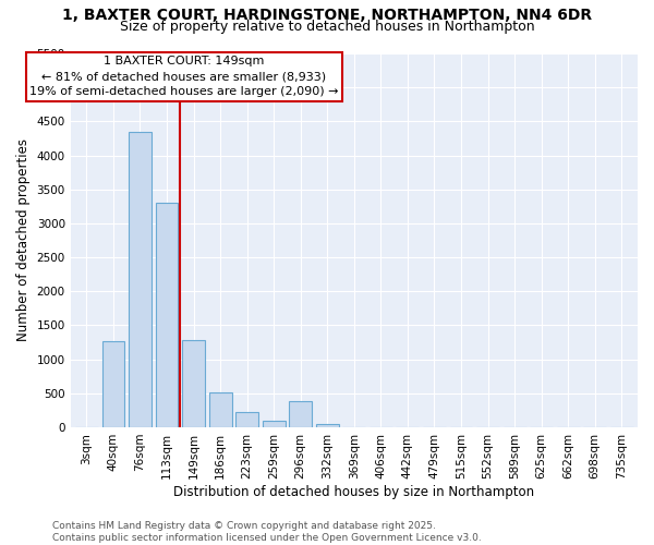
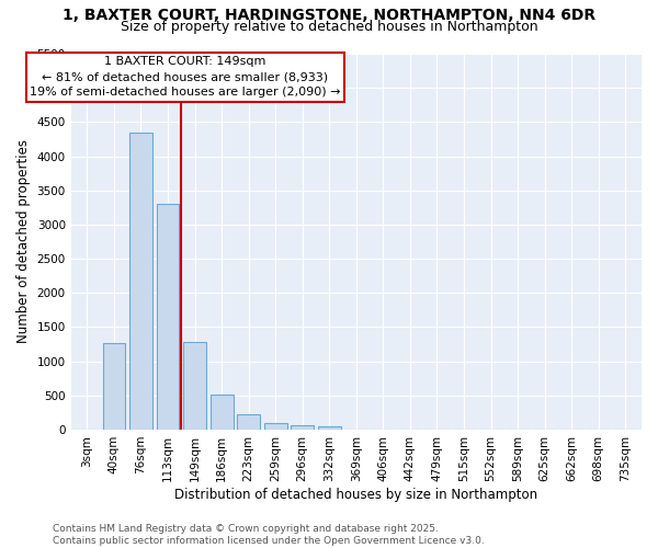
296sqm: 380 -> 60
